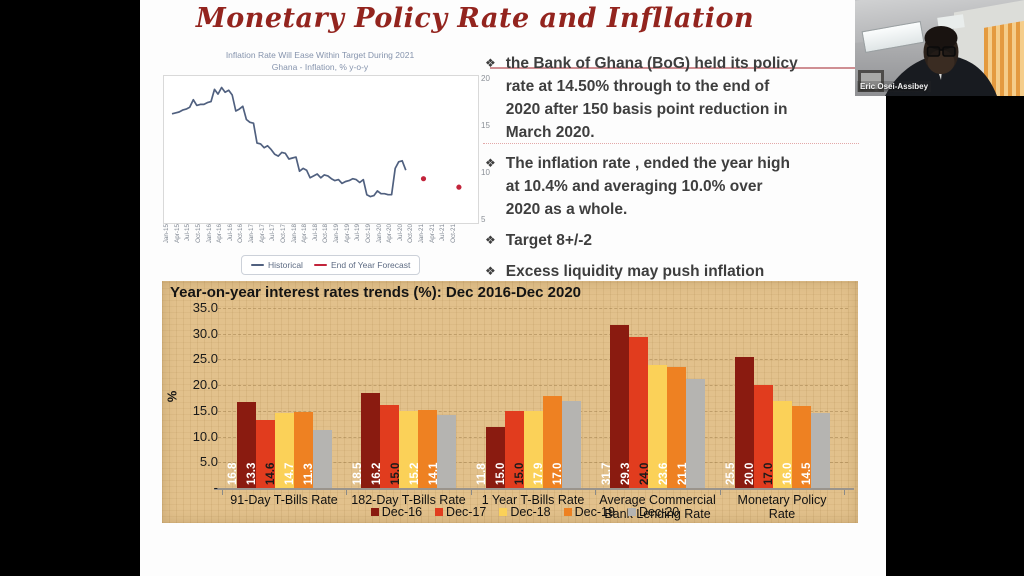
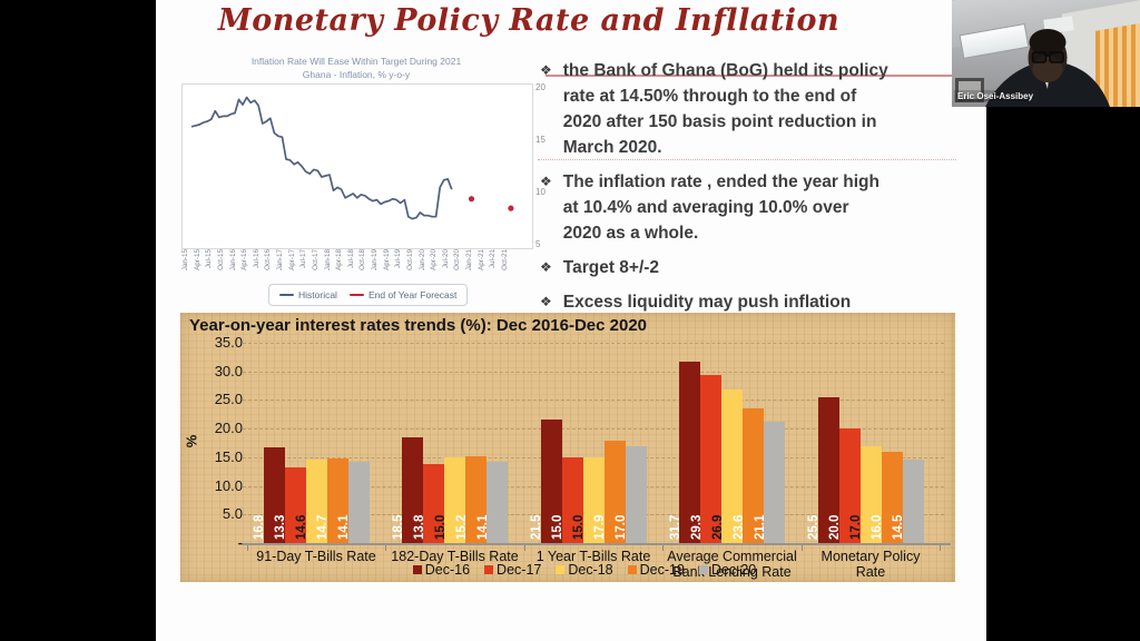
Year-on-year interest rates trends (%): Dec 2016-Dec 2020/Dec-20/91-Day T-Bills Rate: 11.3 -> 14.1
Year-on-year interest rates trends (%): Dec 2016-Dec 2020/Dec-17/182-Day T-Bills Rate: 16.2 -> 13.8
Year-on-year interest rates trends (%): Dec 2016-Dec 2020/Dec-16/1 Year T-Bills Rate: 11.8 -> 21.5
Year-on-year interest rates trends (%): Dec 2016-Dec 2020/Dec-18/Average Commercial Bank Lending Rate: 24.0 -> 26.9
